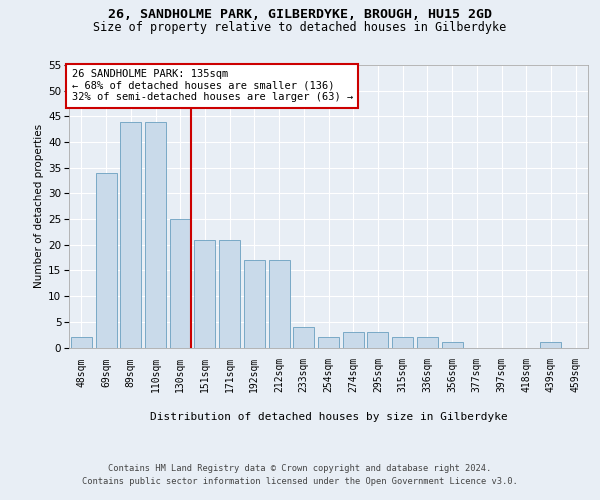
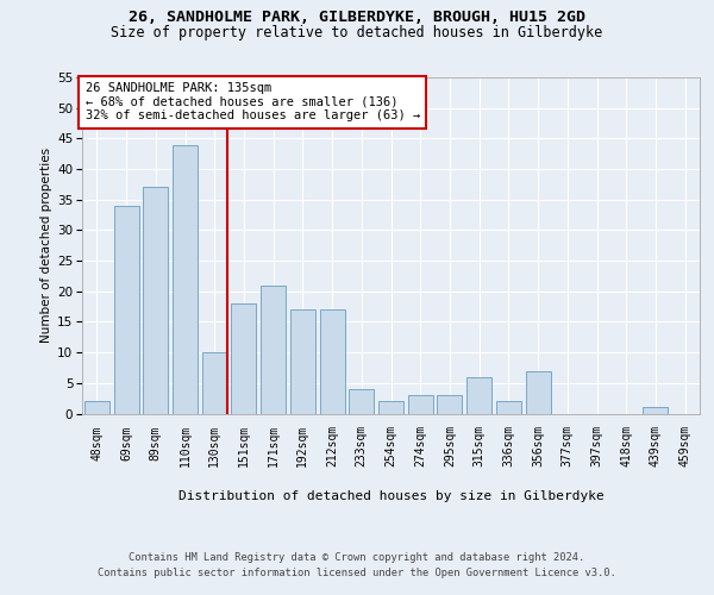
89sqm: 44 -> 37
130sqm: 25 -> 10
151sqm: 21 -> 18
315sqm: 2 -> 6
356sqm: 1 -> 7
